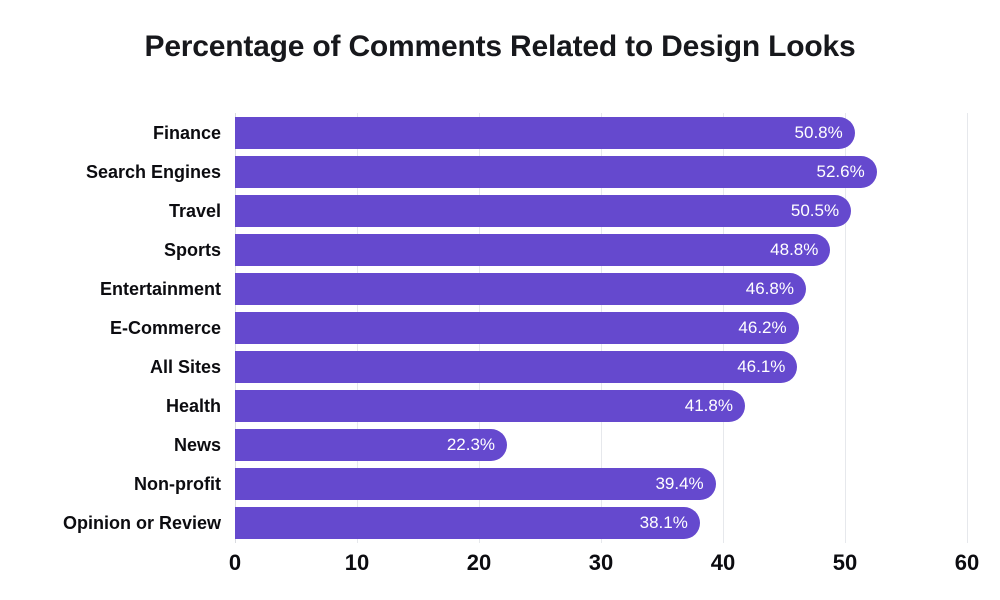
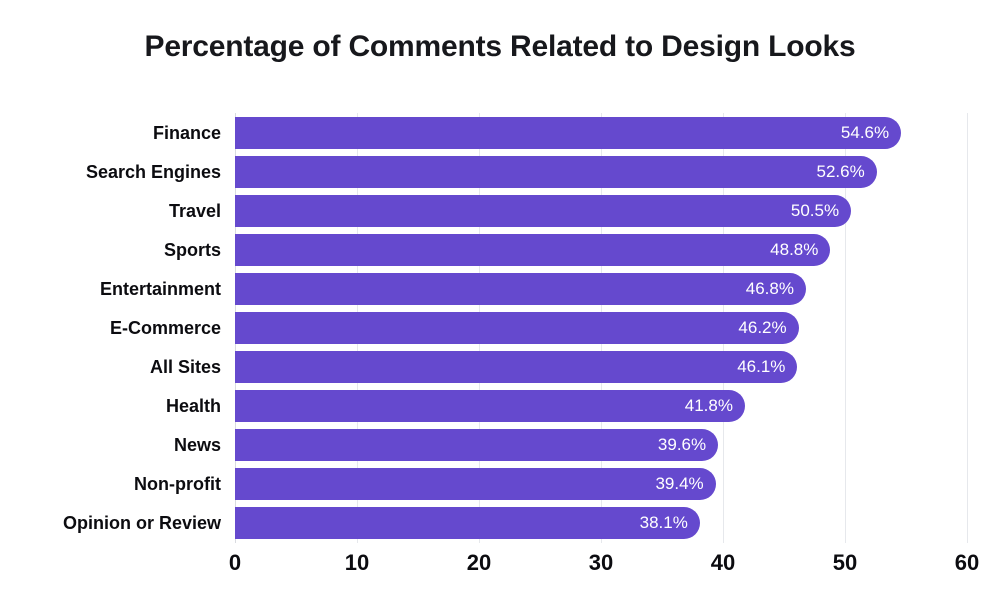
Finance: 50.8% -> 54.6%
News: 22.3% -> 39.6%
